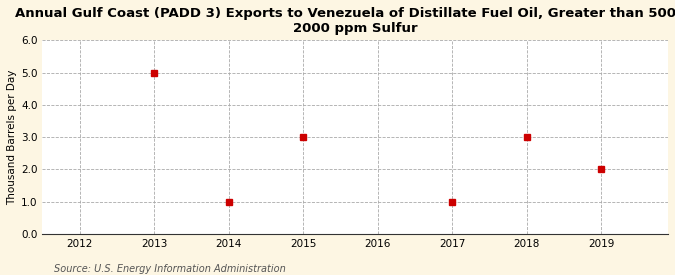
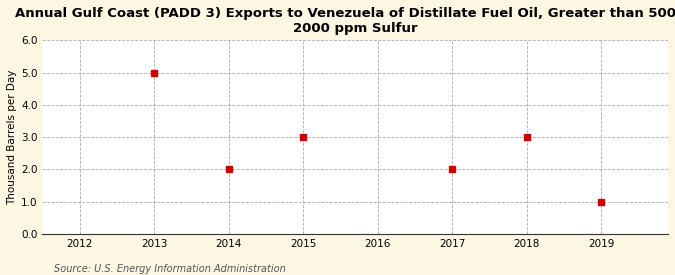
2014: 1 -> 2
2017: 1 -> 2
2019: 2 -> 1
